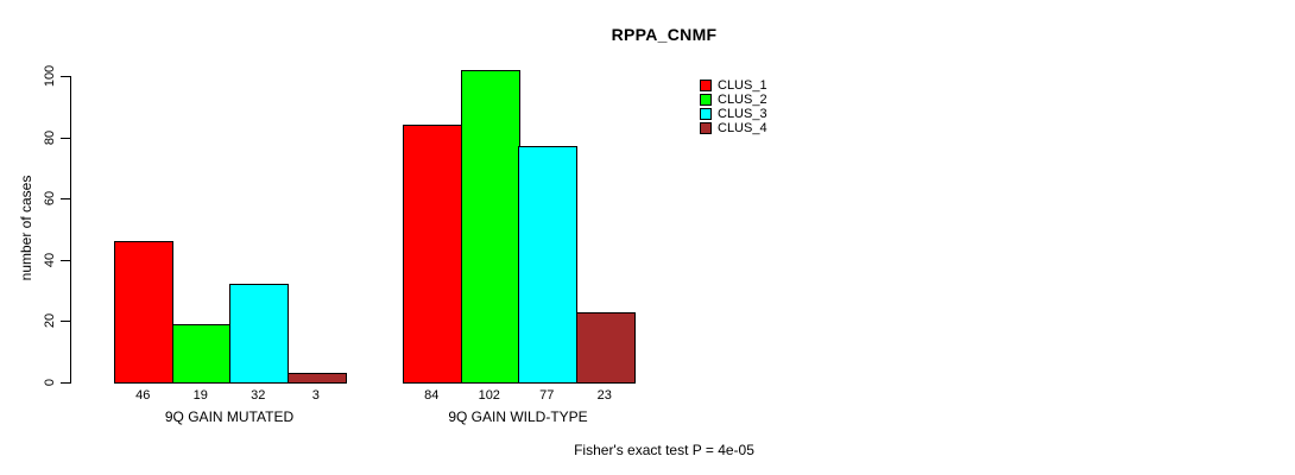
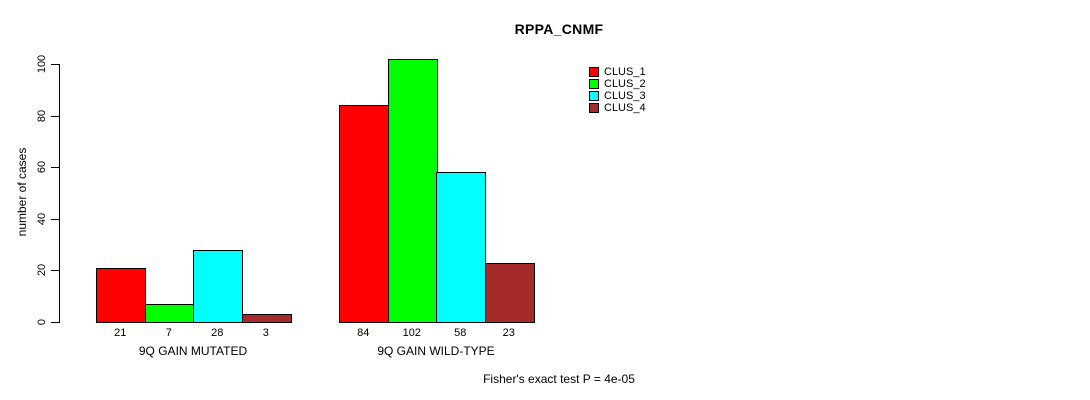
CLUS_1/9Q GAIN MUTATED: 46 -> 21
CLUS_2/9Q GAIN MUTATED: 19 -> 7
CLUS_3/9Q GAIN MUTATED: 32 -> 28
CLUS_3/9Q GAIN WILD-TYPE: 77 -> 58
